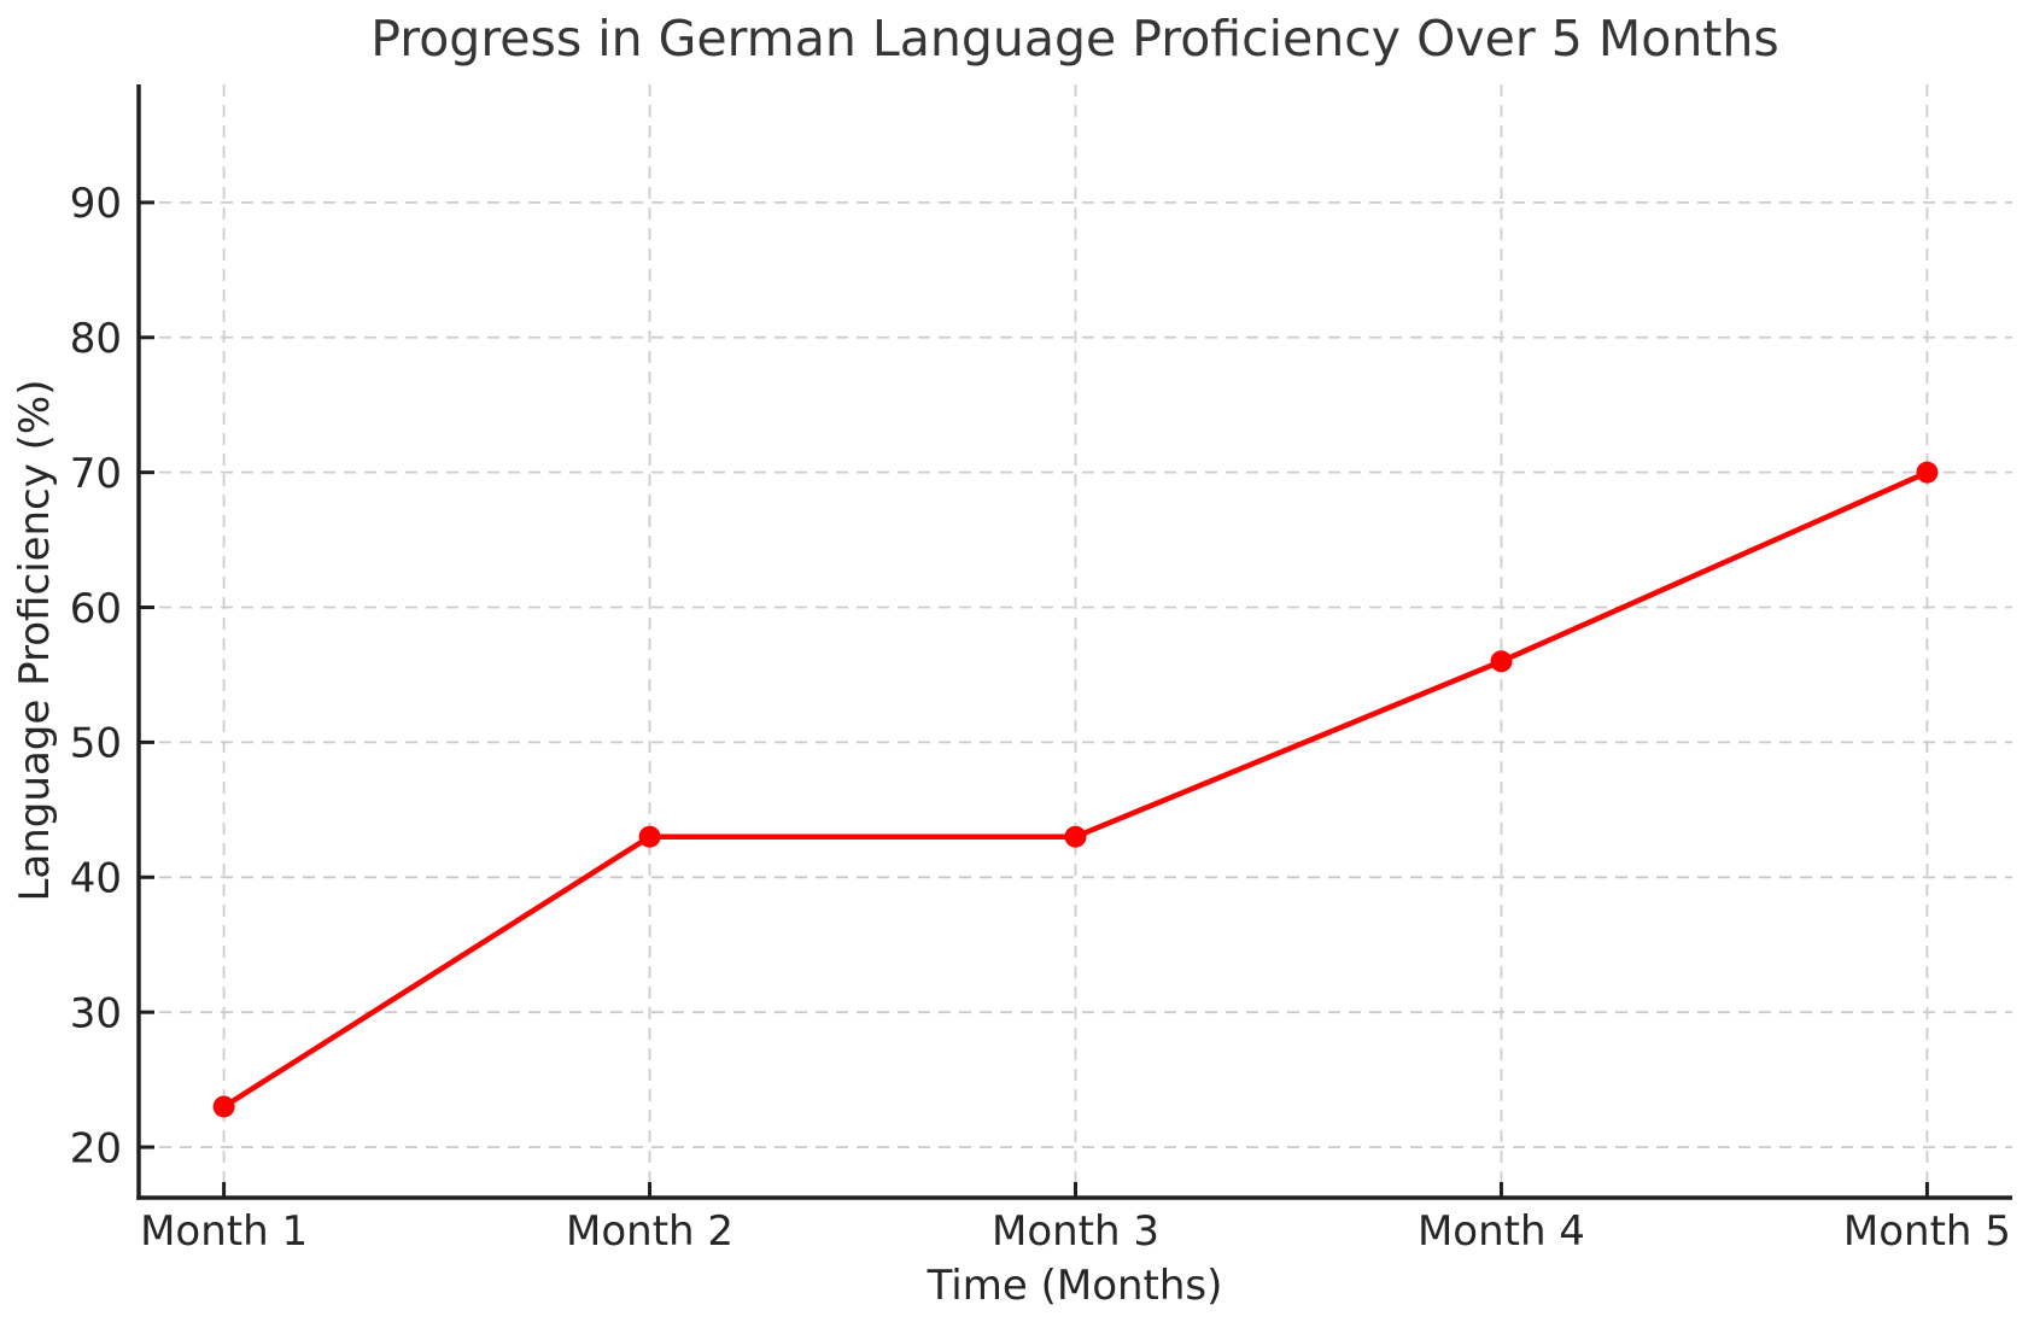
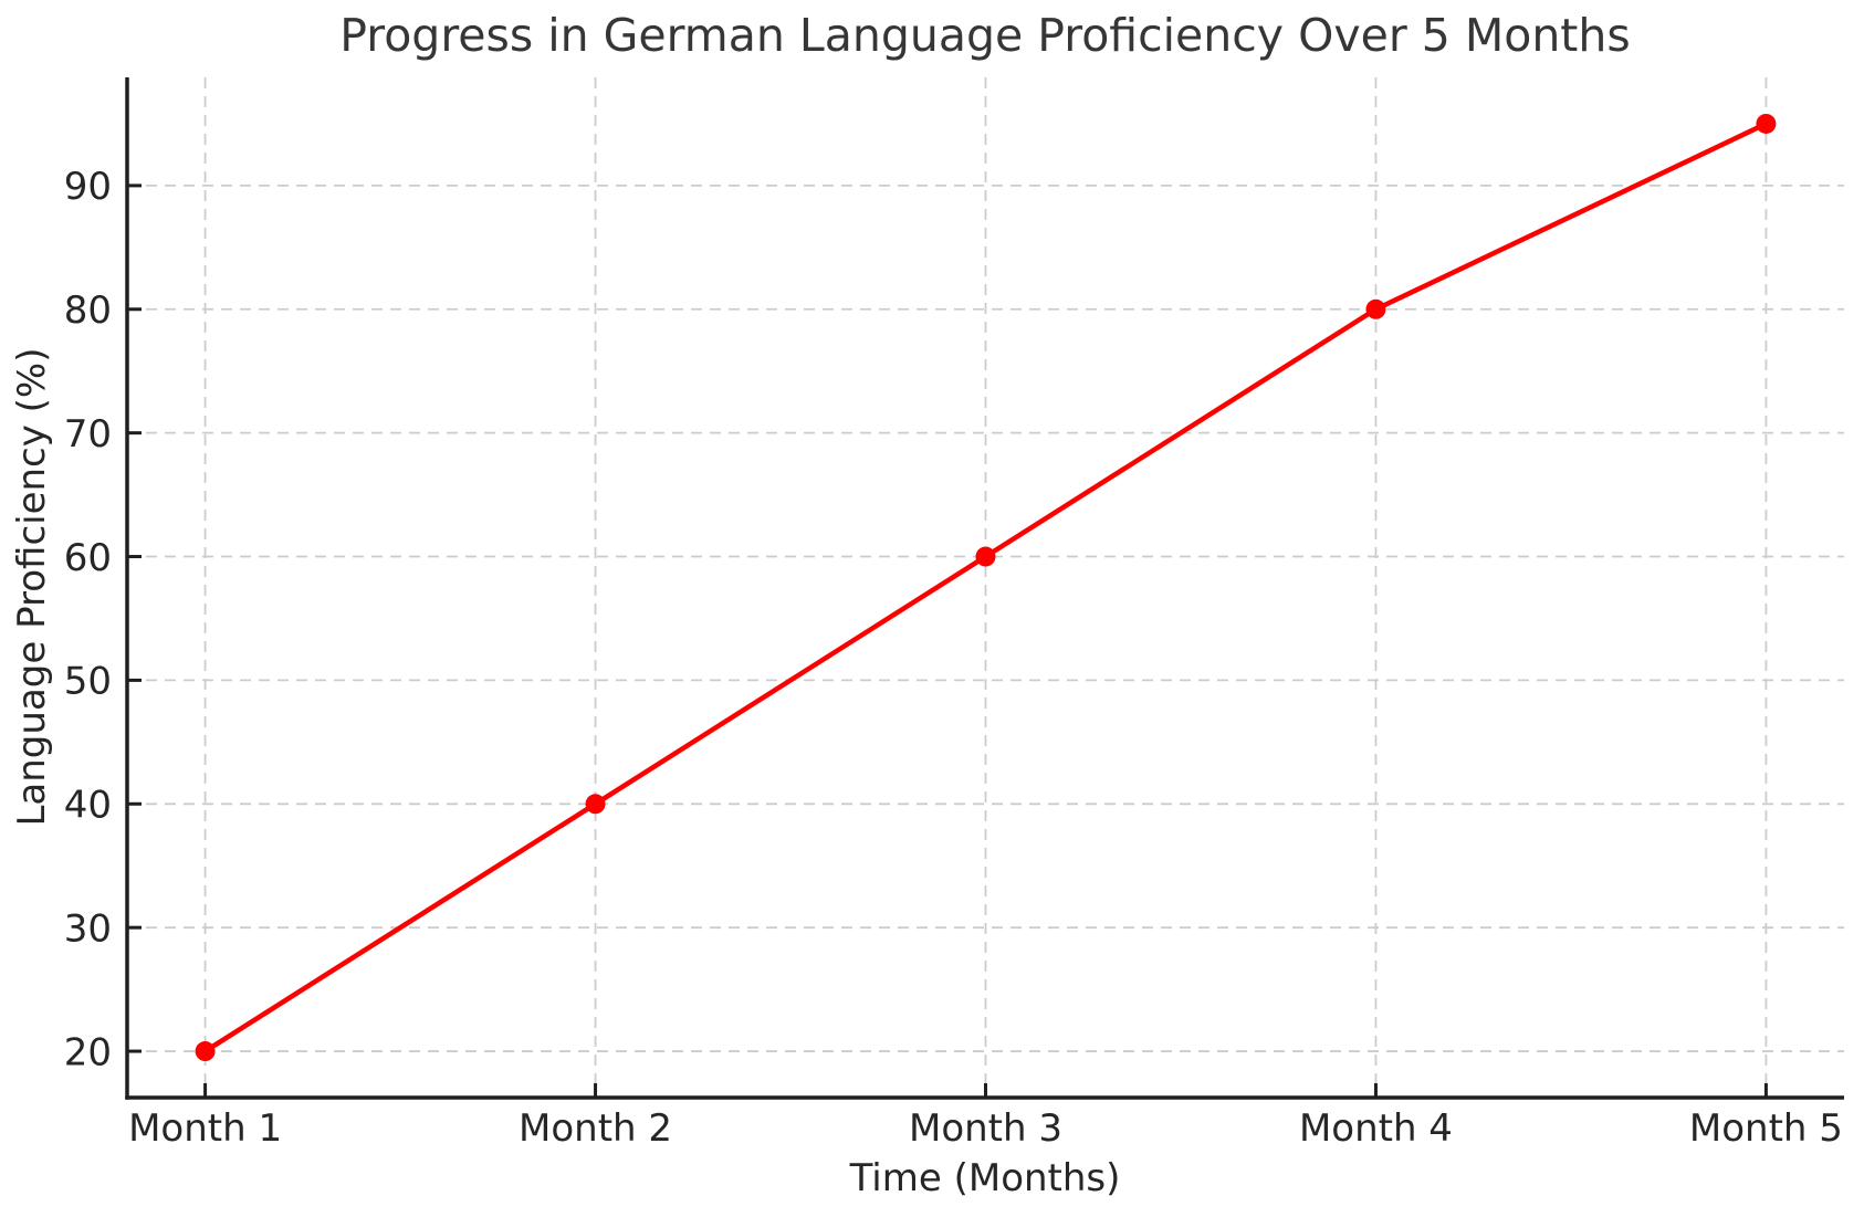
Month 1: 23 -> 20
Month 2: 43 -> 40
Month 3: 43 -> 60
Month 4: 56 -> 80
Month 5: 70 -> 95
